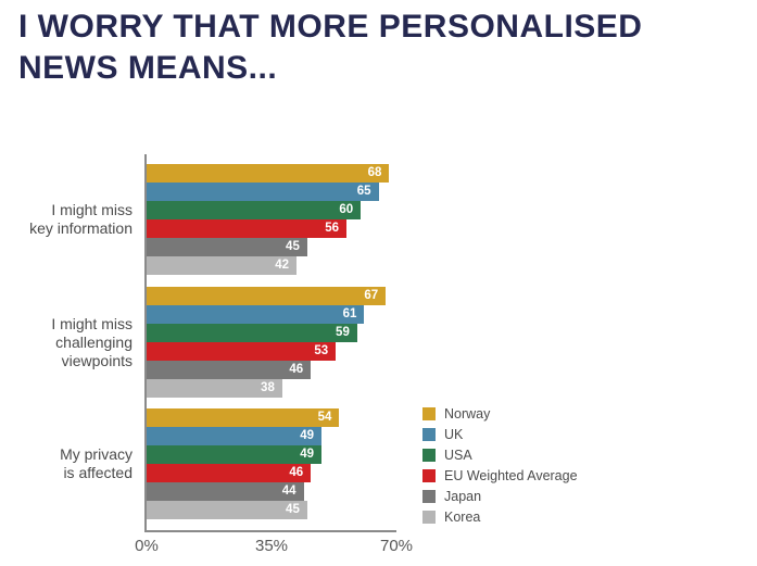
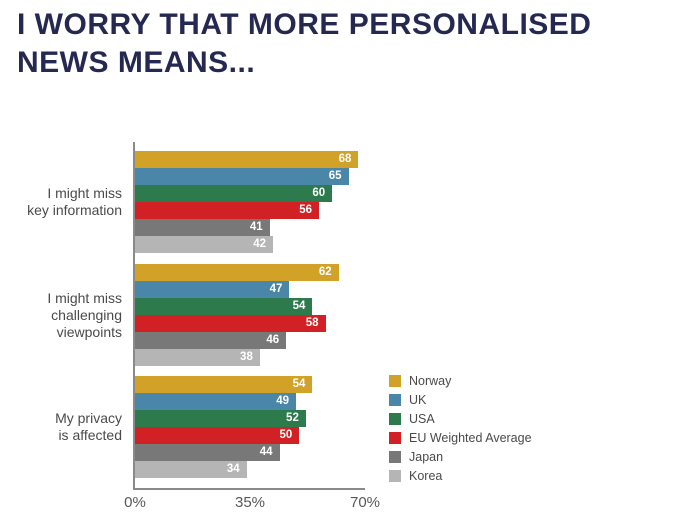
Japan/I might miss key information: 45 -> 41
Norway/I might miss challenging viewpoints: 67 -> 62
UK/I might miss challenging viewpoints: 61 -> 47
USA/I might miss challenging viewpoints: 59 -> 54
EU Weighted Average/I might miss challenging viewpoints: 53 -> 58
USA/My privacy is affected: 49 -> 52
EU Weighted Average/My privacy is affected: 46 -> 50
Korea/My privacy is affected: 45 -> 34
